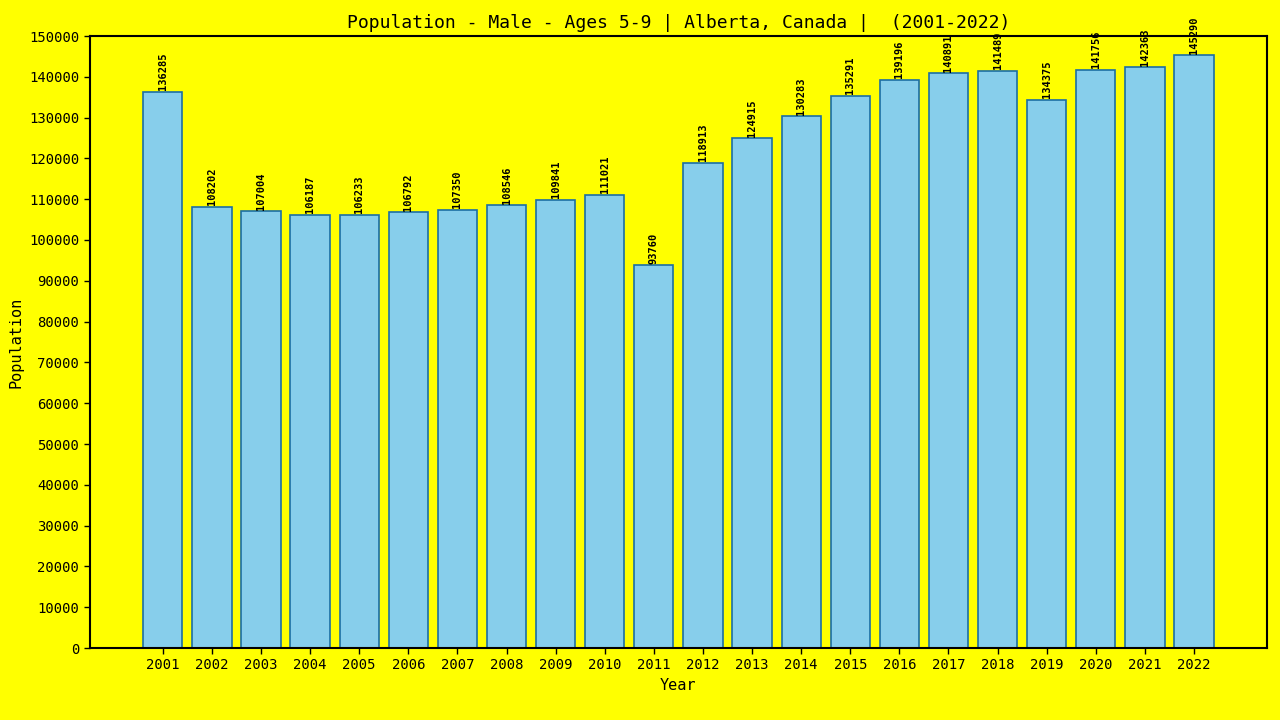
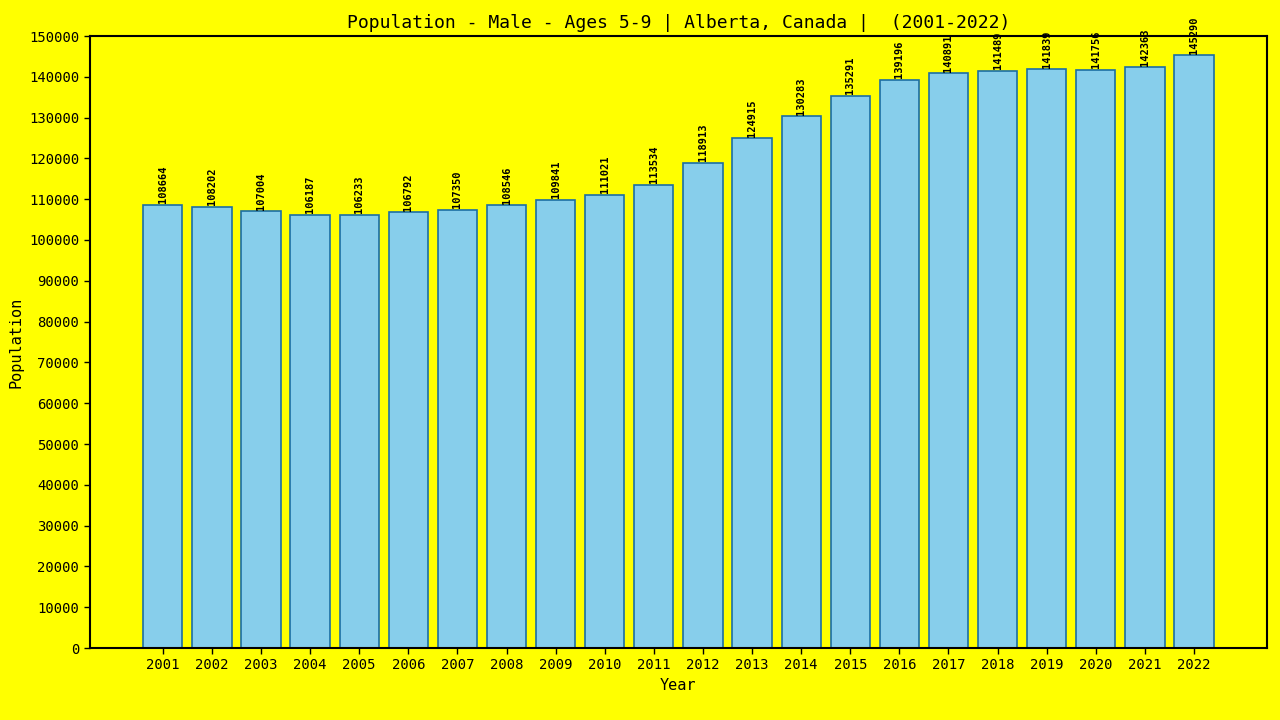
2001: 136285 -> 108664
2011: 93760 -> 113534
2019: 134375 -> 141839
